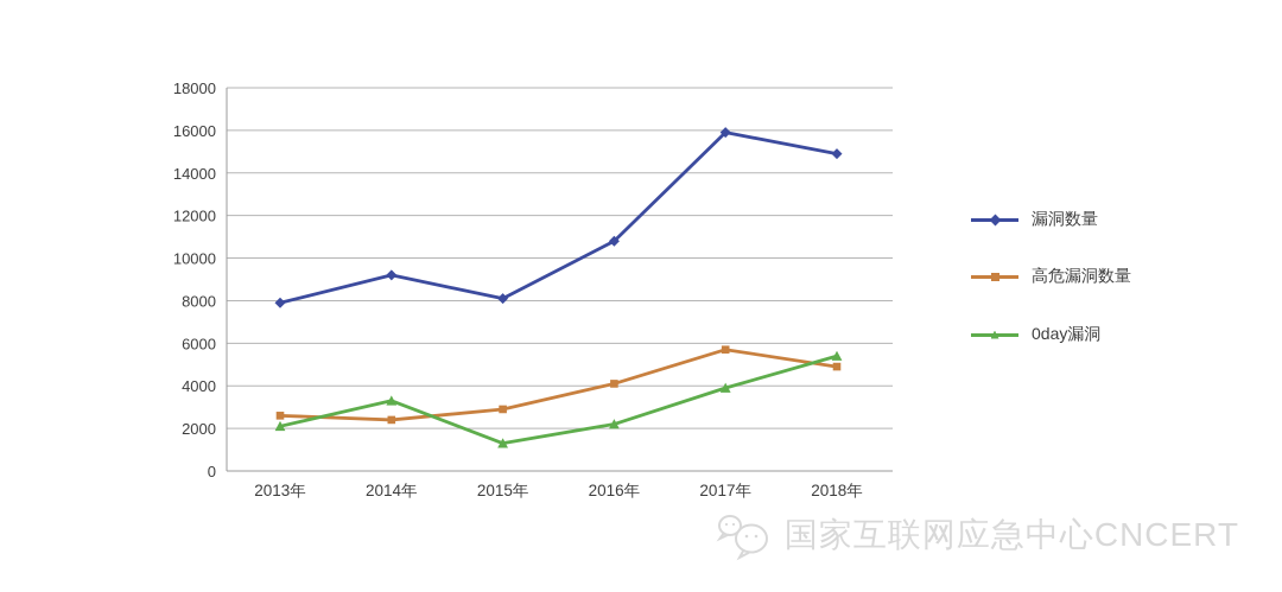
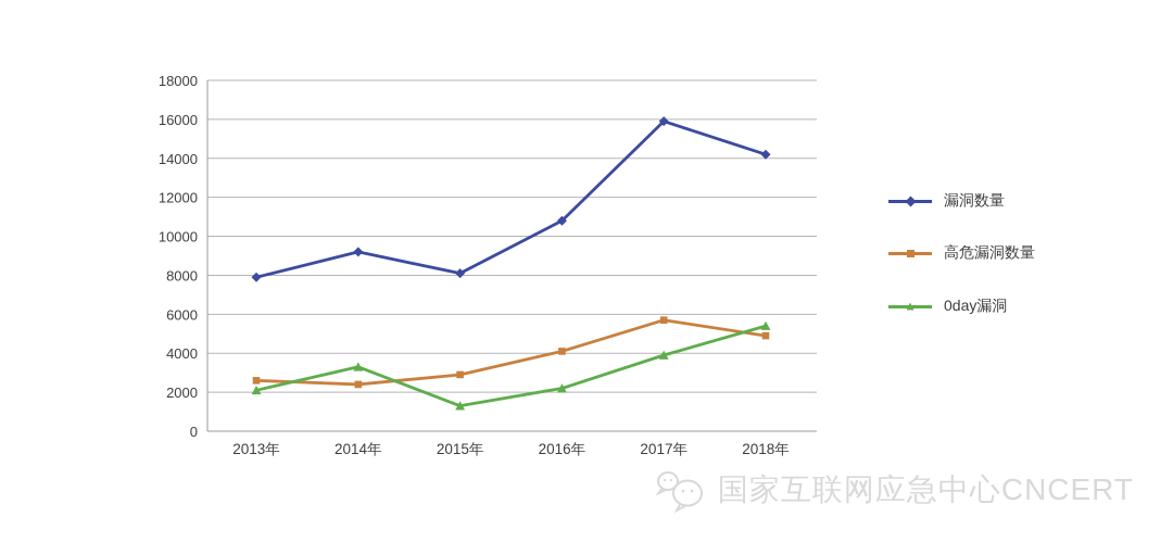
漏洞数量/2018年: 14900 -> 14200
